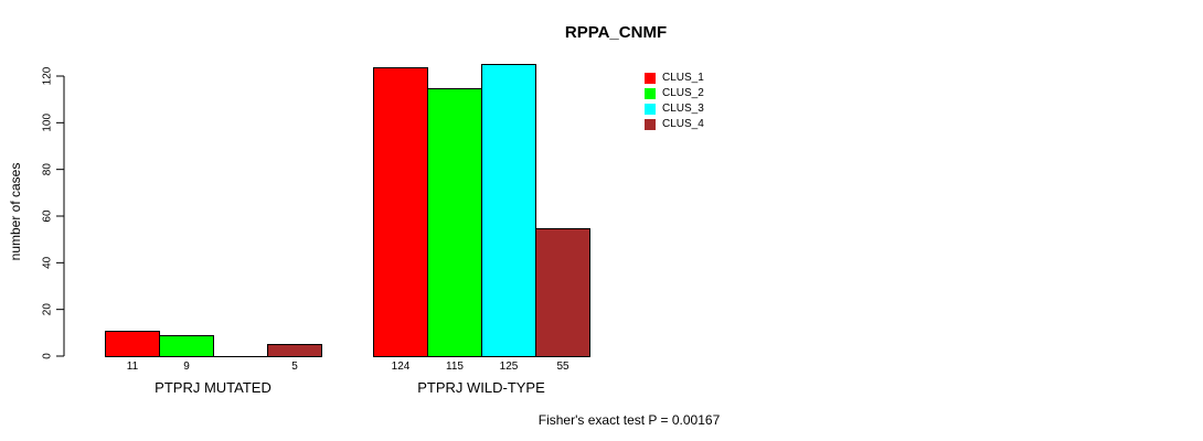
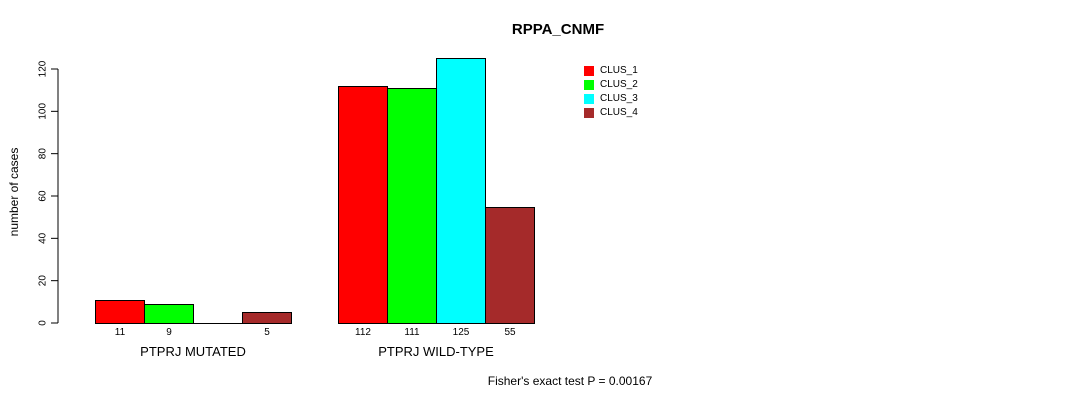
CLUS_1/PTPRJ WILD-TYPE: 124 -> 112
CLUS_2/PTPRJ WILD-TYPE: 115 -> 111
